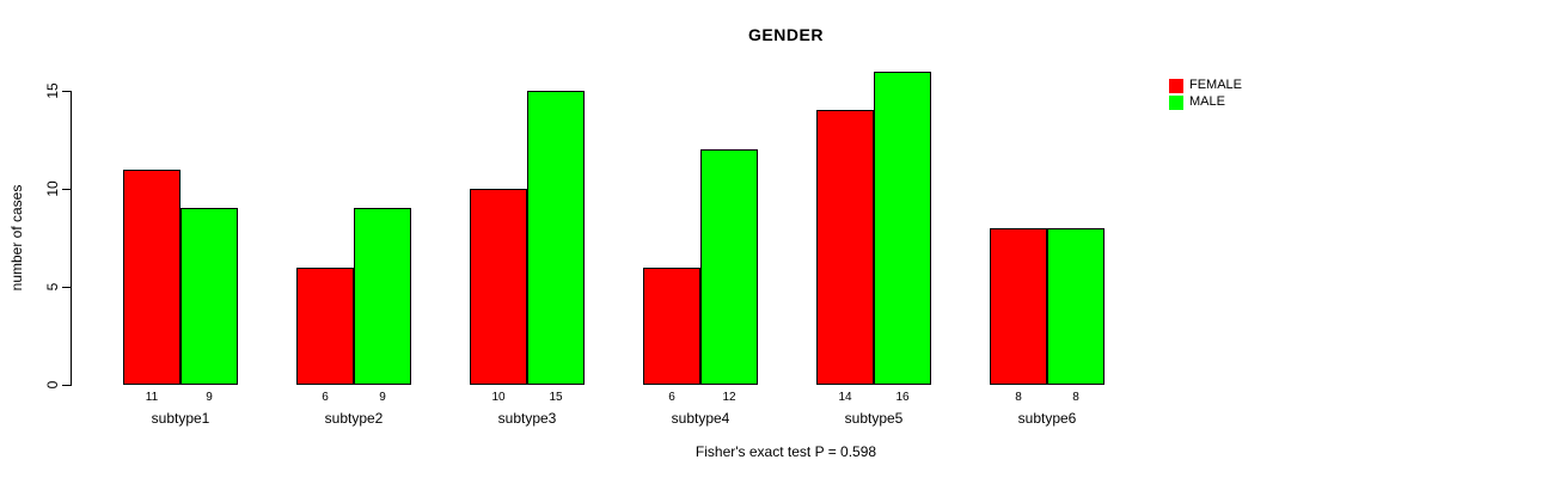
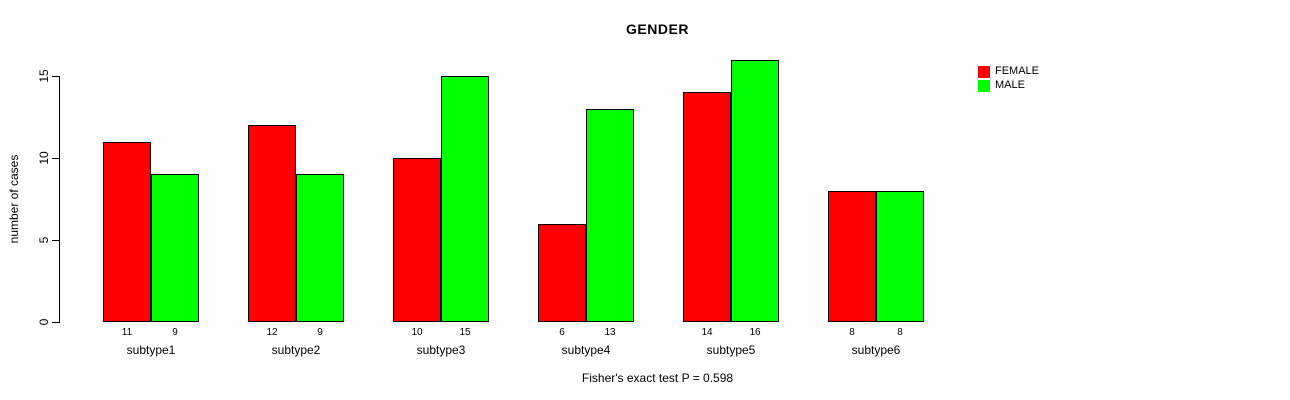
FEMALE/subtype2: 6 -> 12
MALE/subtype4: 12 -> 13
